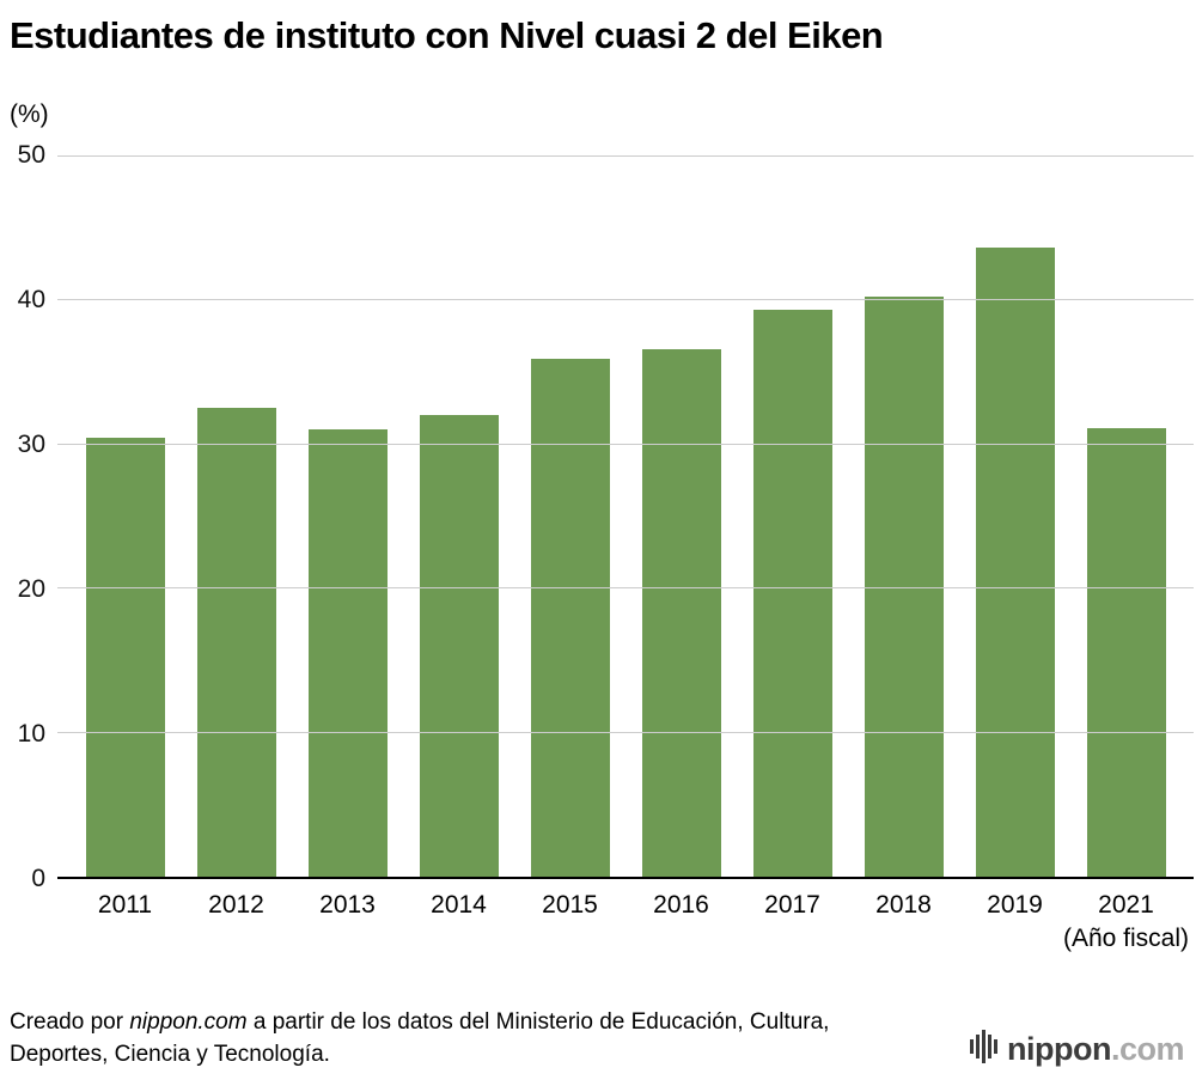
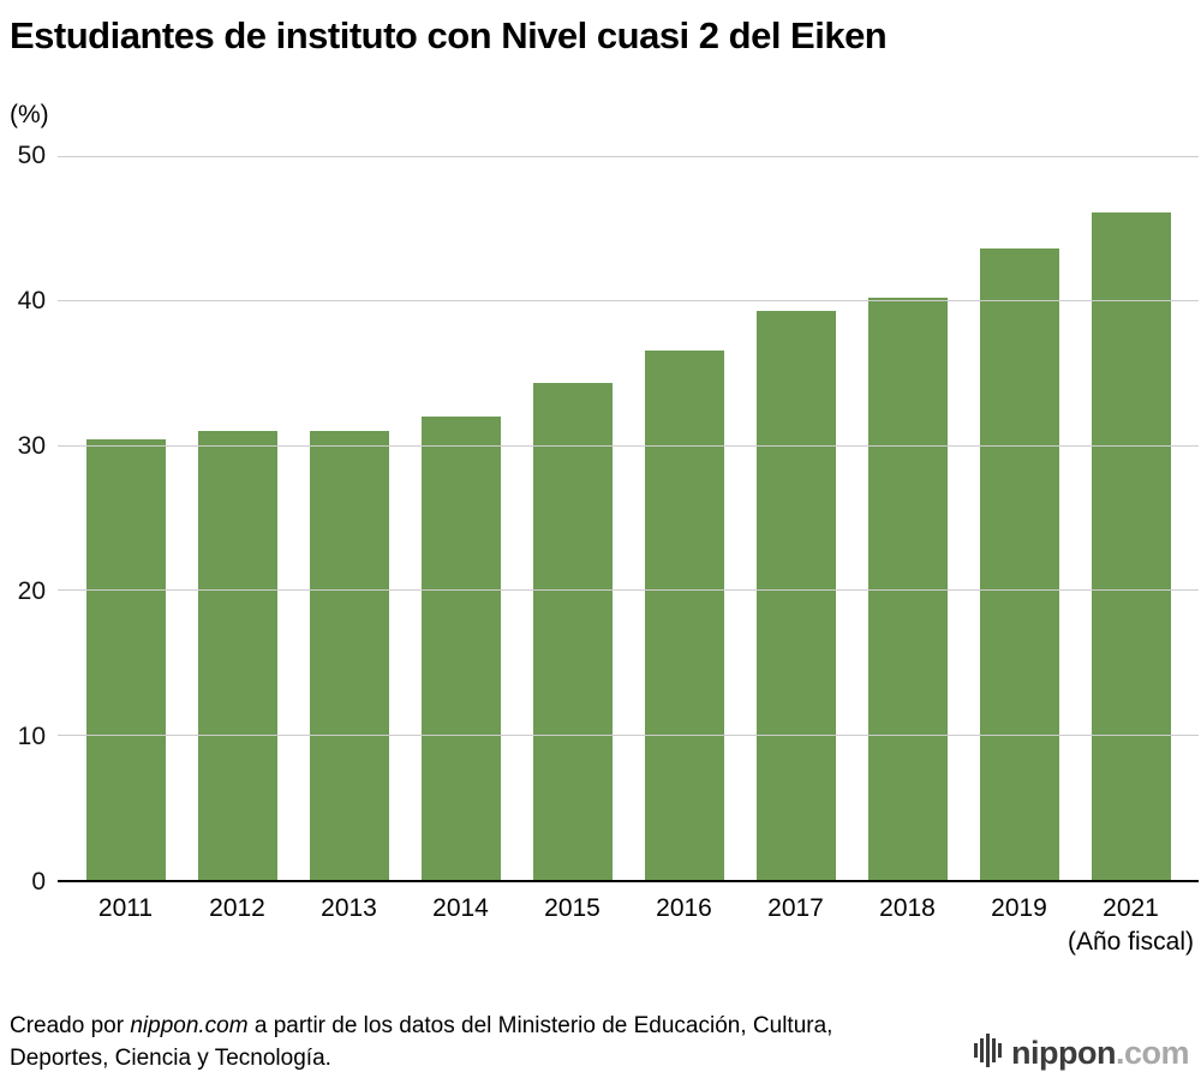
2012: 32.5 -> 31.0
2015: 35.9 -> 34.3
2021: 31.1 -> 46.1
